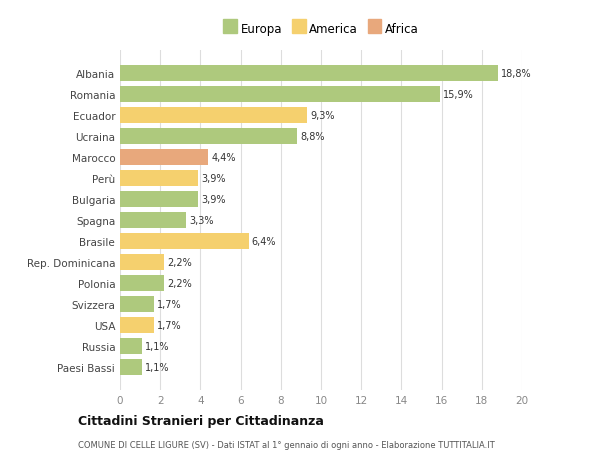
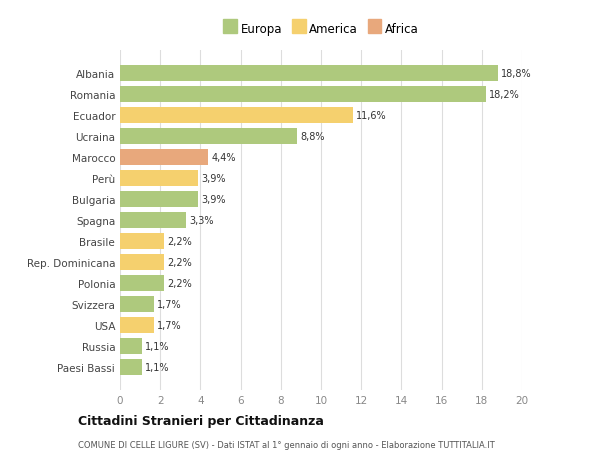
Romania: 15,9% -> 18,2%
Ecuador: 9,3% -> 11,6%
Brasile: 6,4% -> 2,2%
